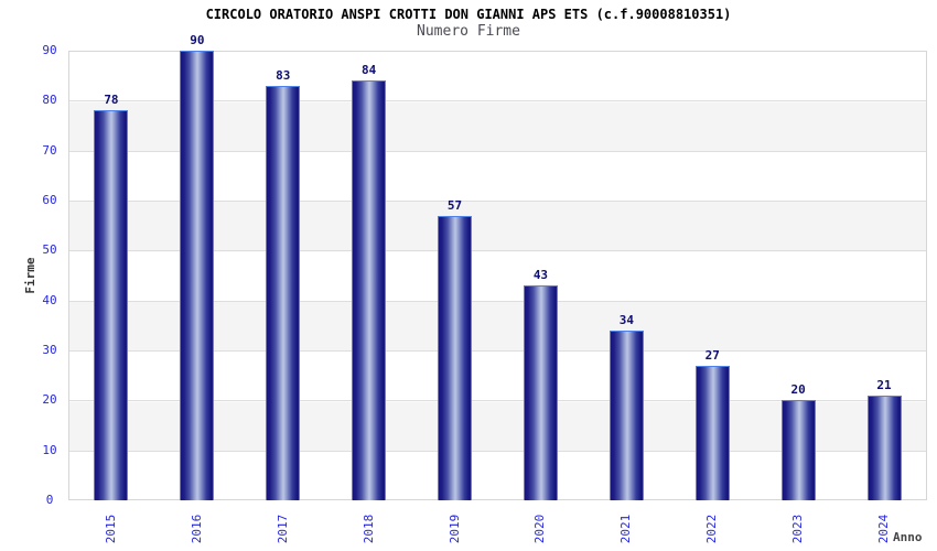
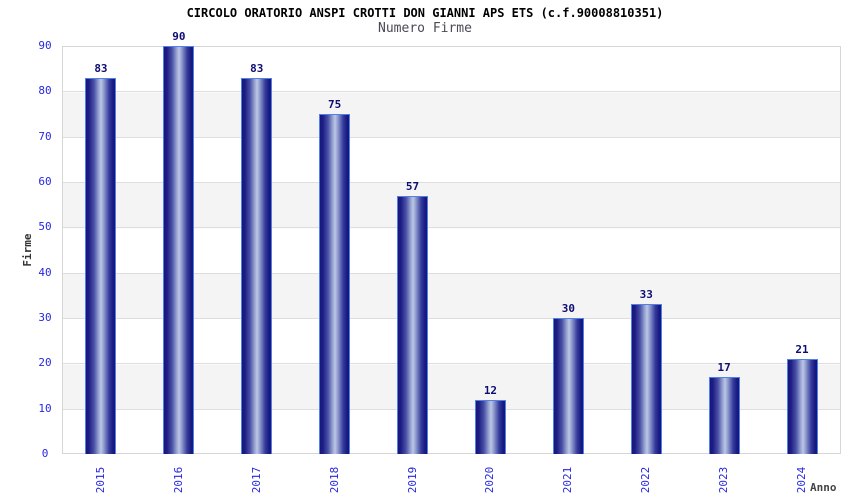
2015: 78 -> 83
2018: 84 -> 75
2020: 43 -> 12
2021: 34 -> 30
2022: 27 -> 33
2023: 20 -> 17
